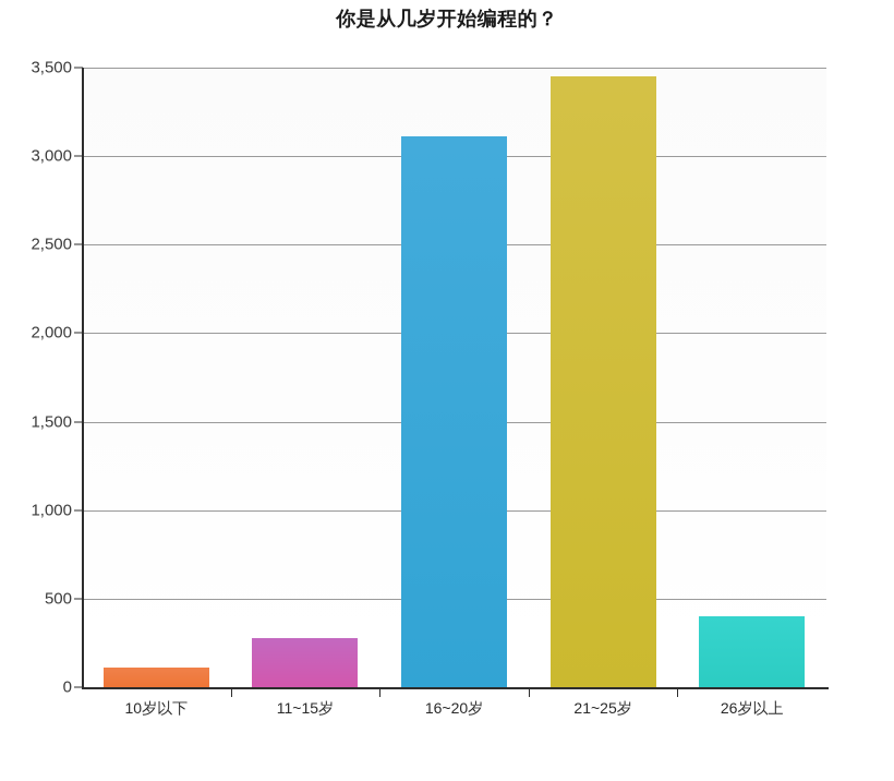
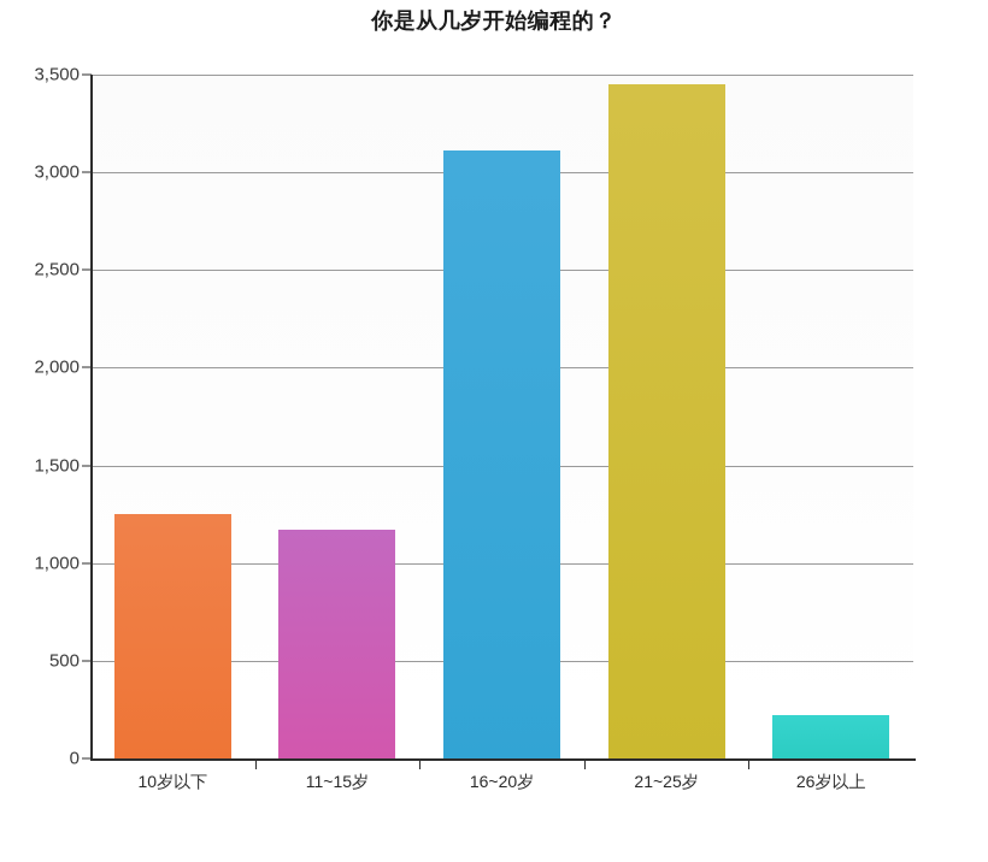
10岁以下: 110 -> 1250
11~15岁: 280 -> 1170
26岁以上: 400 -> 220
